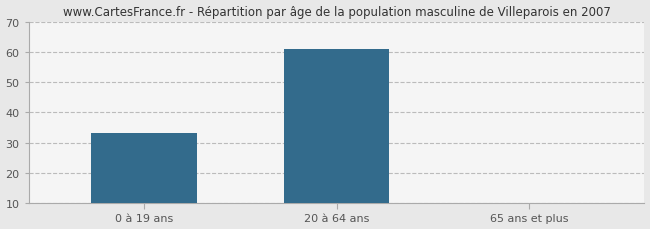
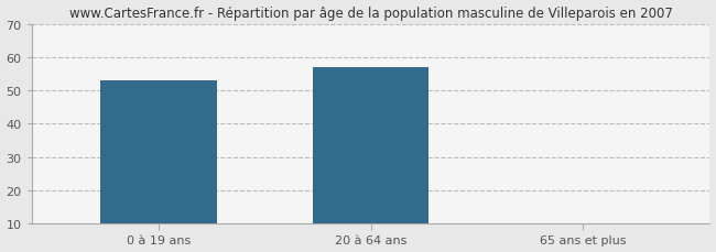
0 à 19 ans: 33 -> 53
20 à 64 ans: 61 -> 57
